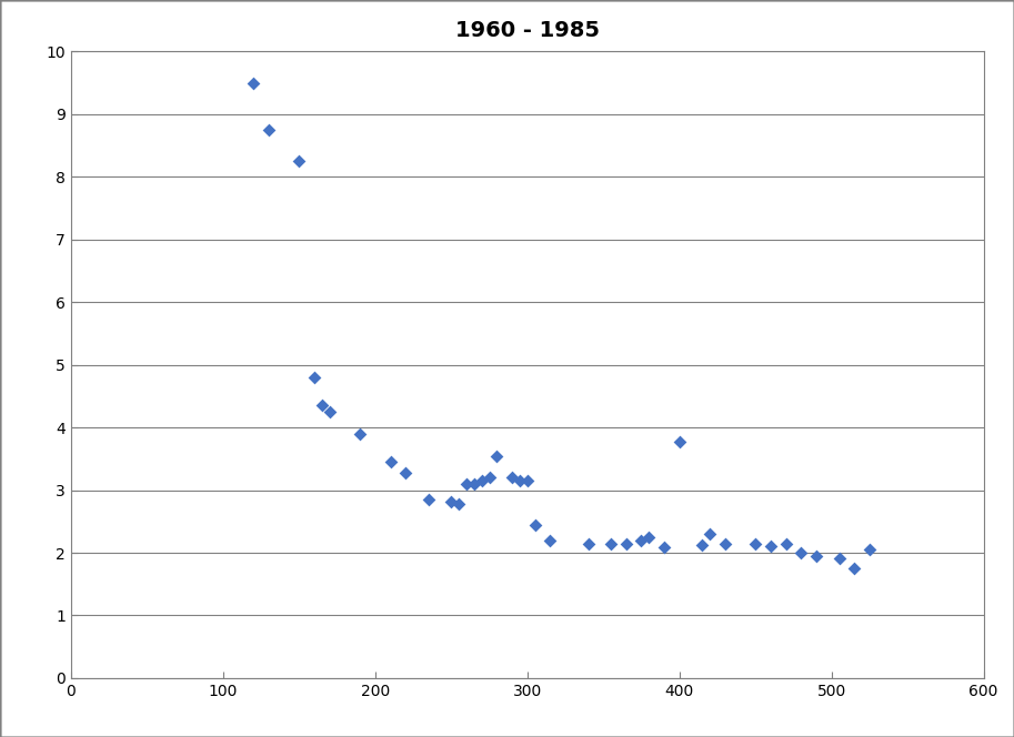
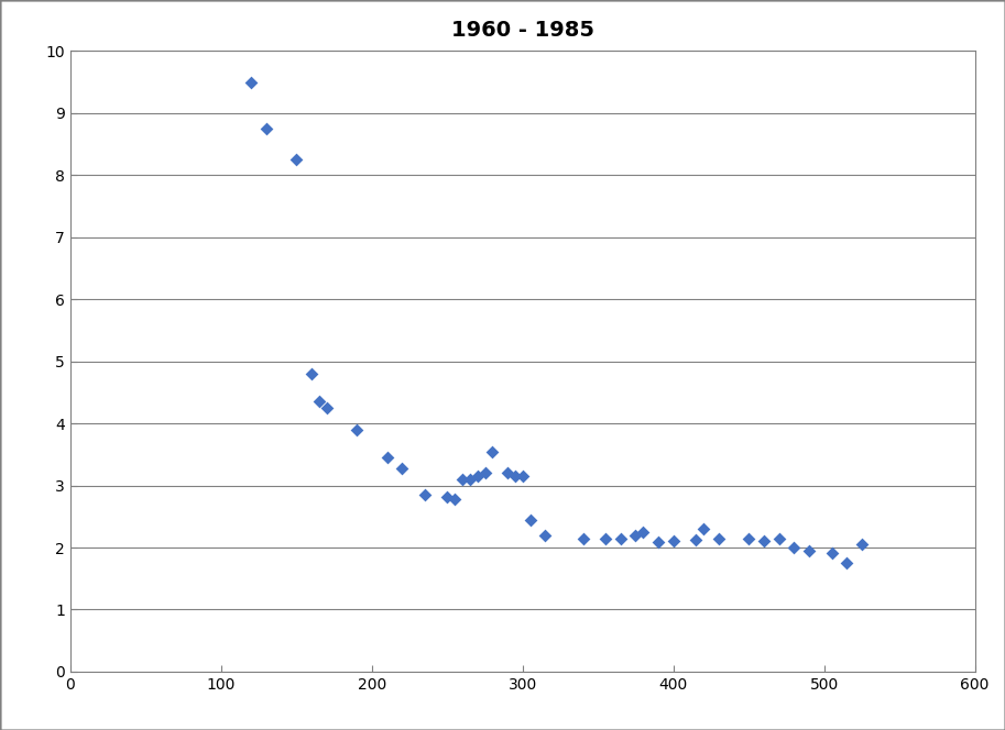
400: 3.78 -> 2.10
